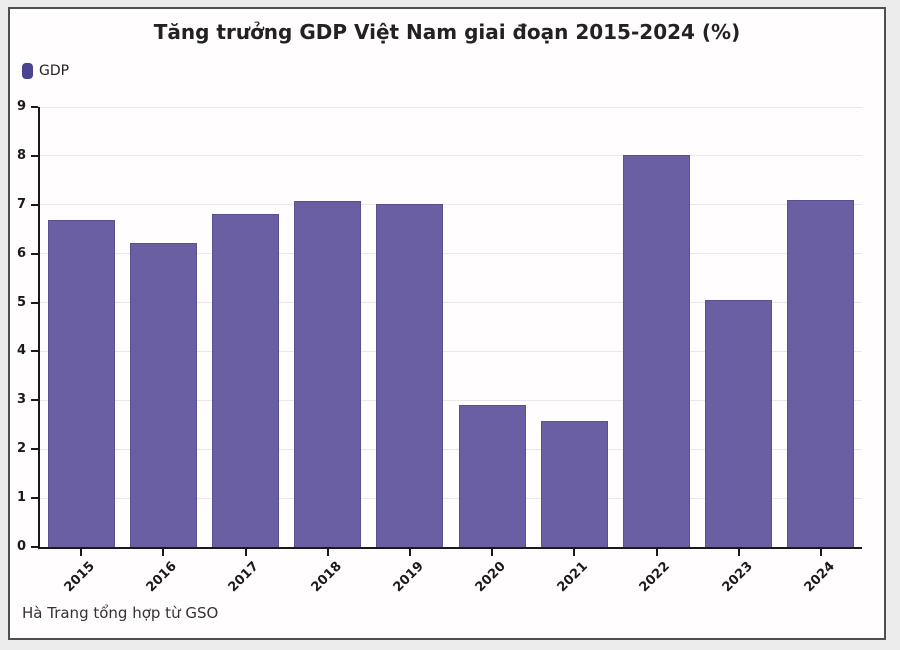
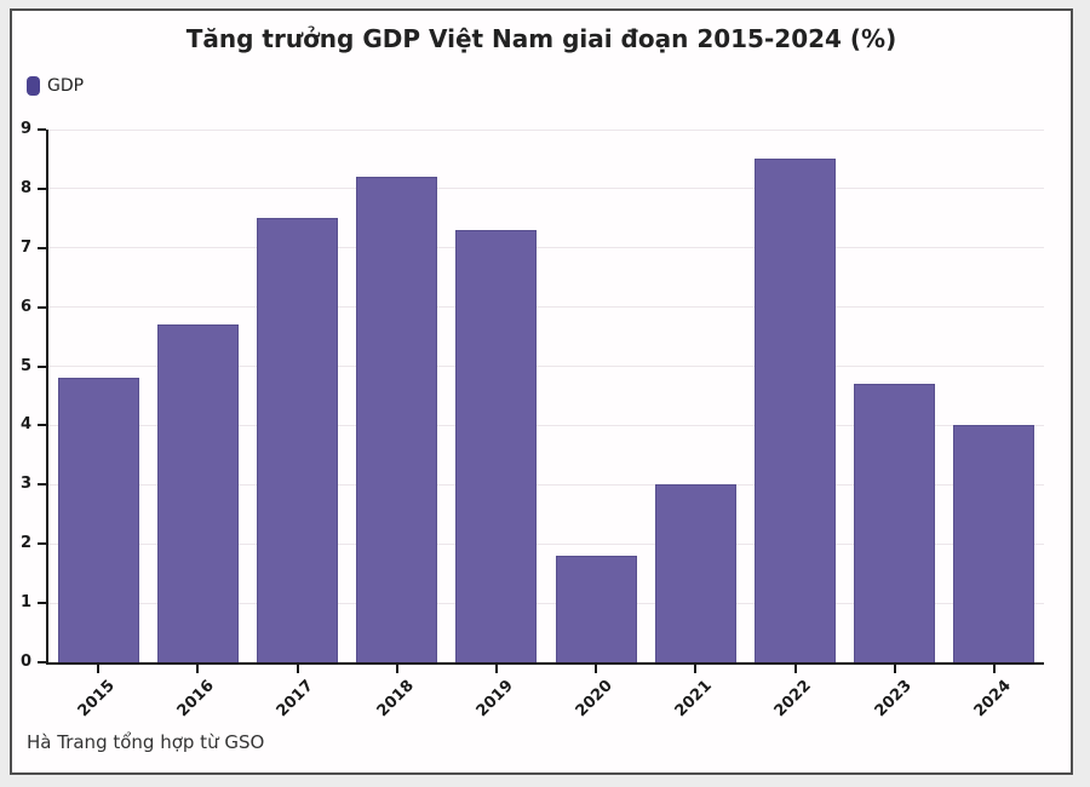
2015: 6.7 -> 4.8
2016: 6.2 -> 5.7
2017: 6.8 -> 7.5
2018: 7.1 -> 8.2
2019: 7.0 -> 7.3
2020: 2.9 -> 1.8
2021: 2.6 -> 3.0
2022: 8.0 -> 8.5
2023: 5.0 -> 4.7
2024: 7.1 -> 4.0
